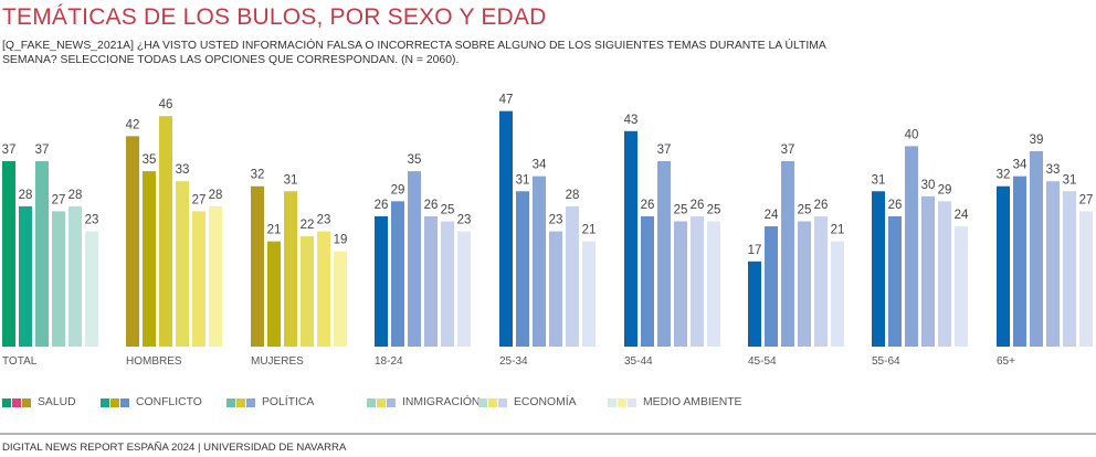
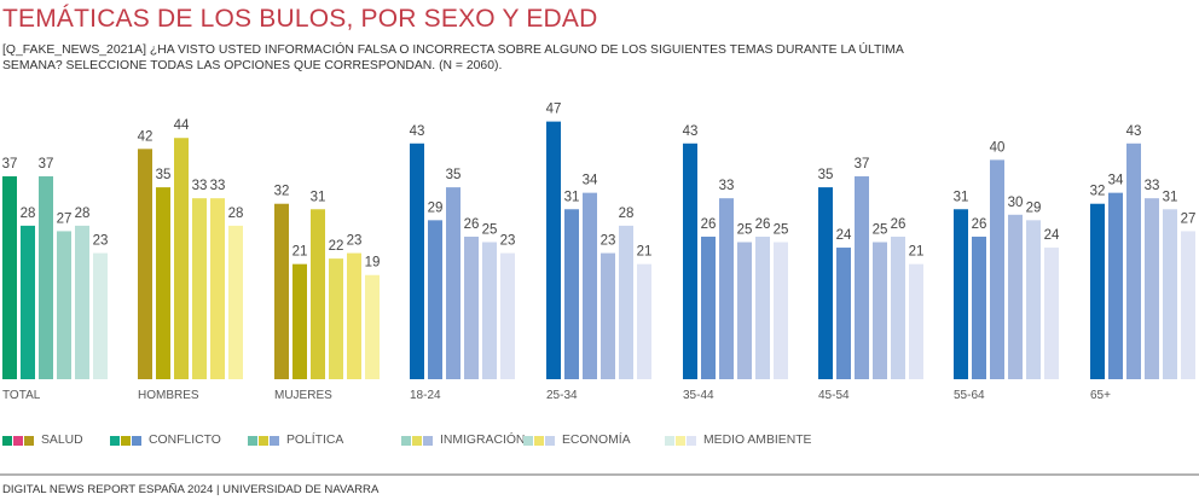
POLÍTICA/HOMBRES: 46 -> 44
ECONOMÍA/HOMBRES: 27 -> 33
SALUD/18-24: 26 -> 43
POLÍTICA/35-44: 37 -> 33
SALUD/45-54: 17 -> 35
POLÍTICA/65+: 39 -> 43
